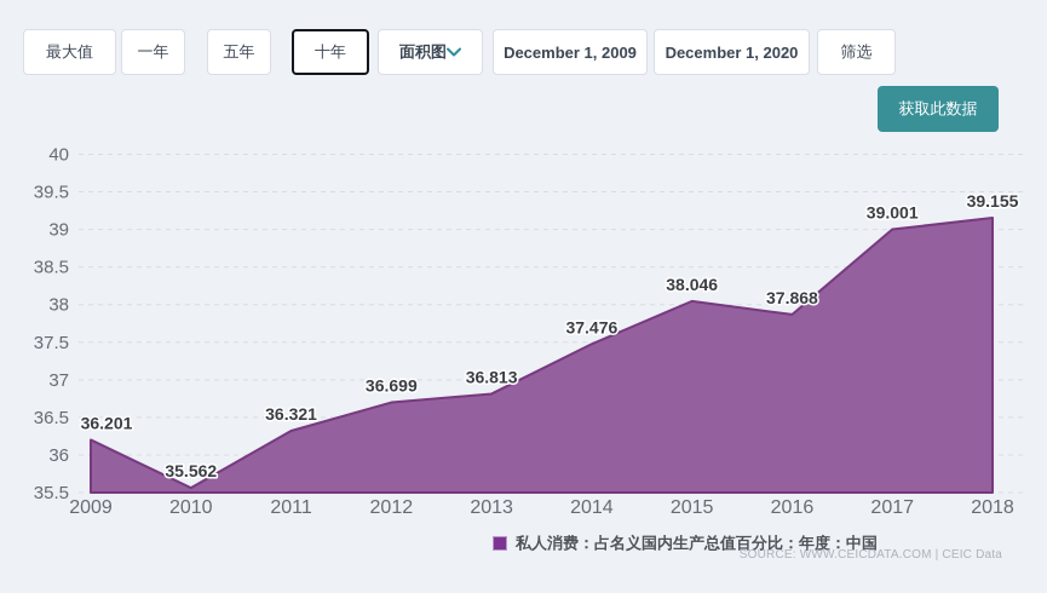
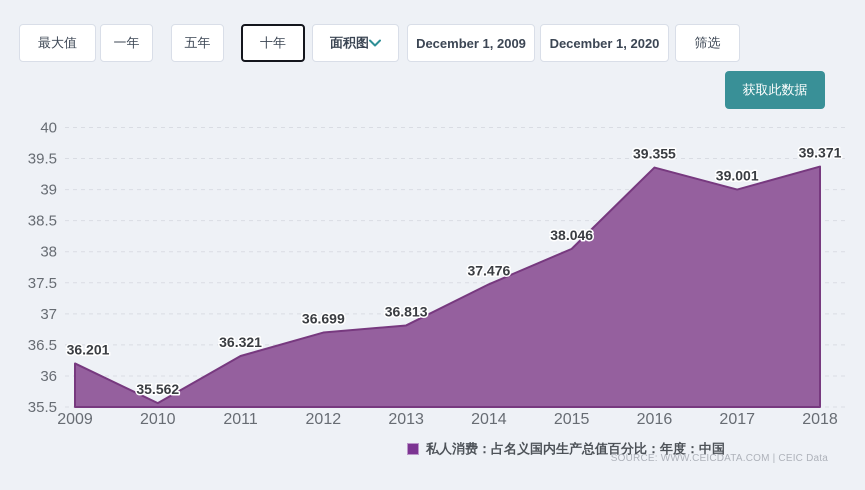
2016: 37.868 -> 39.355
2018: 39.155 -> 39.371
